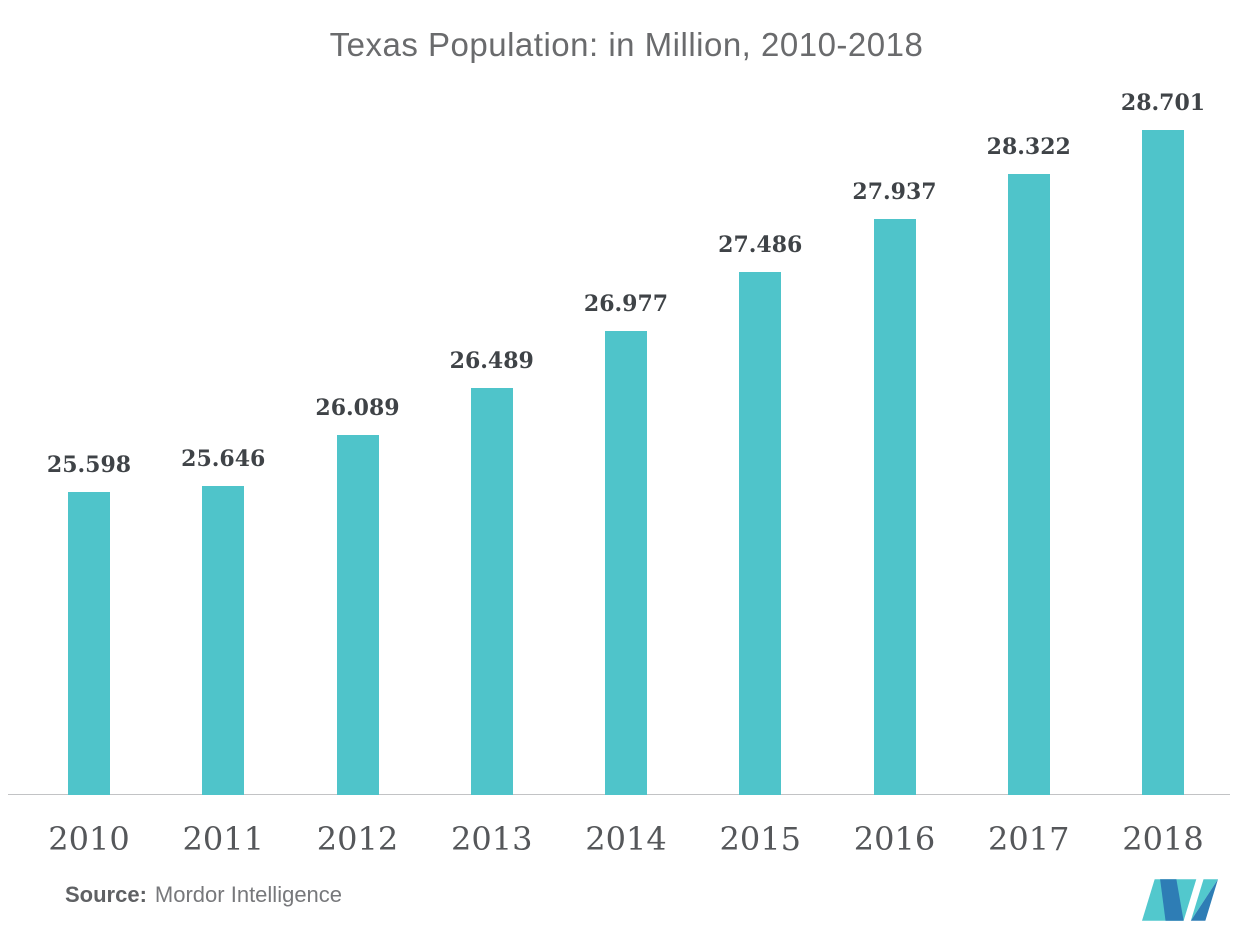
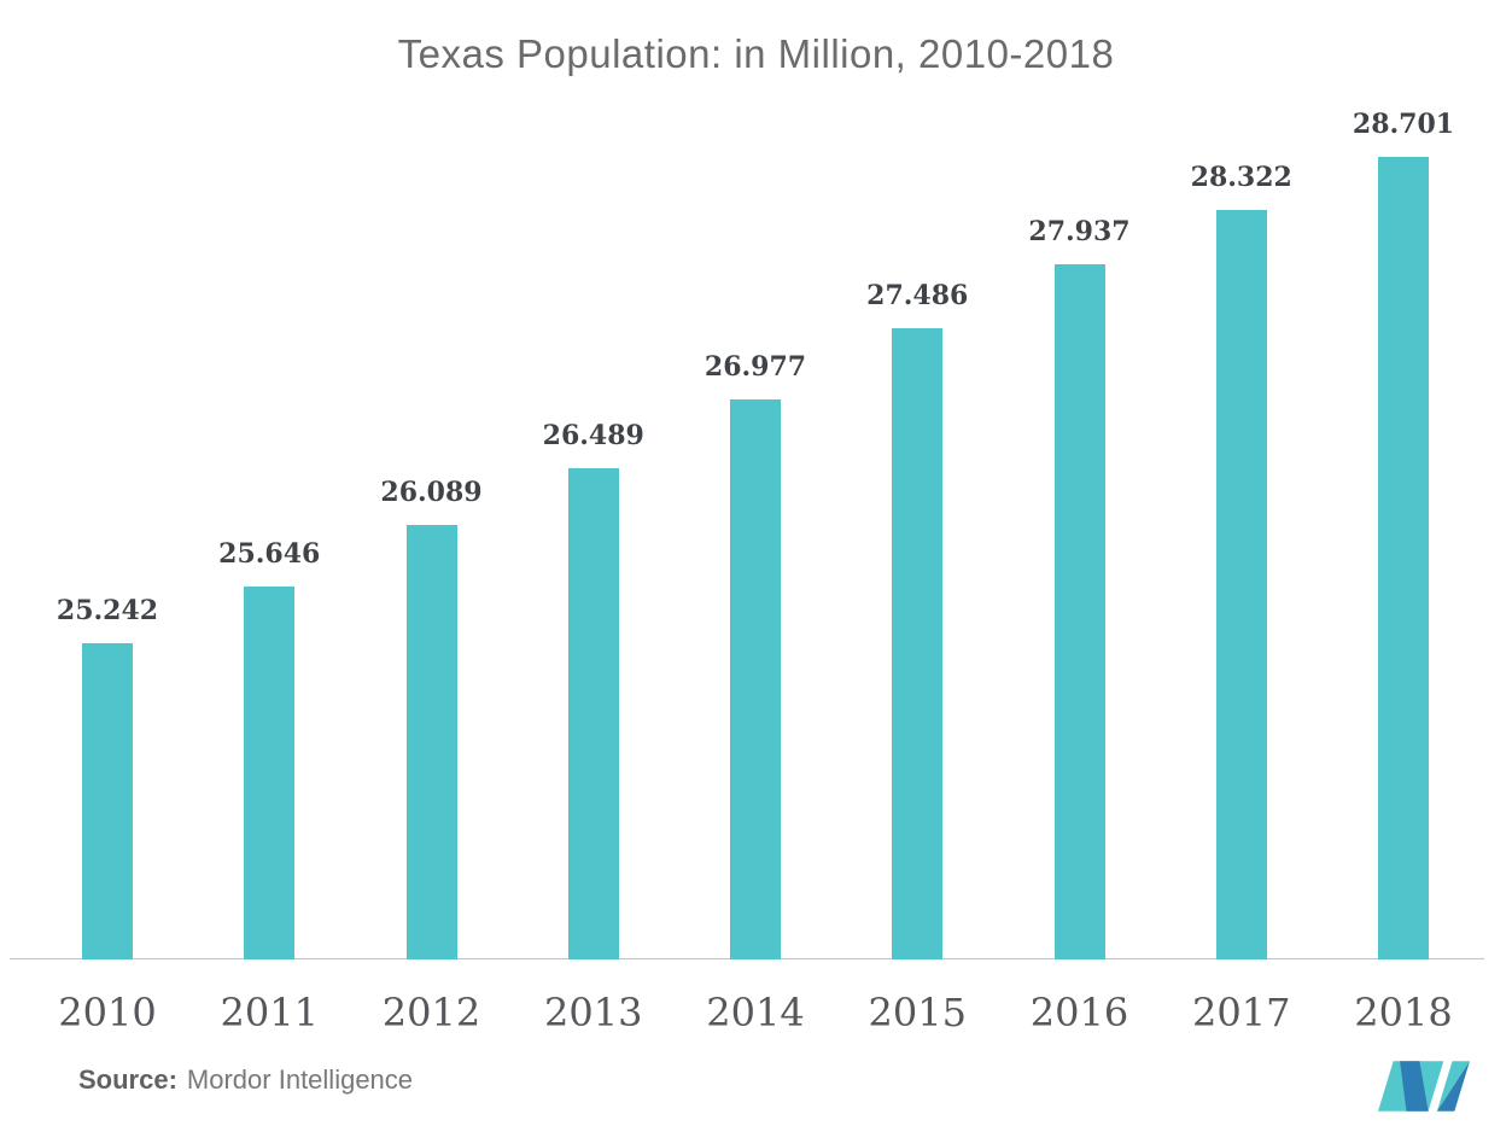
2010: 25.598 -> 25.242
